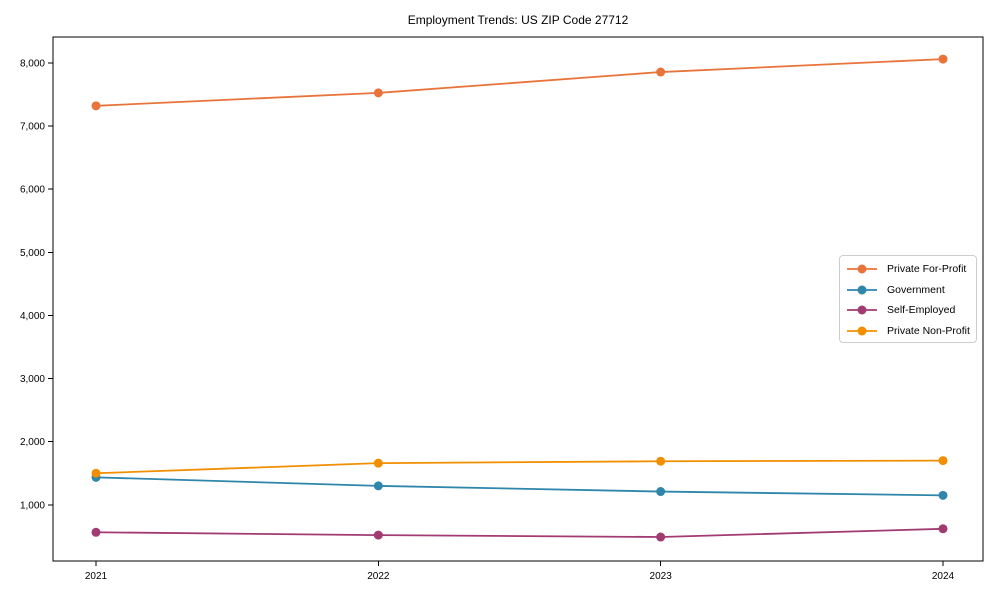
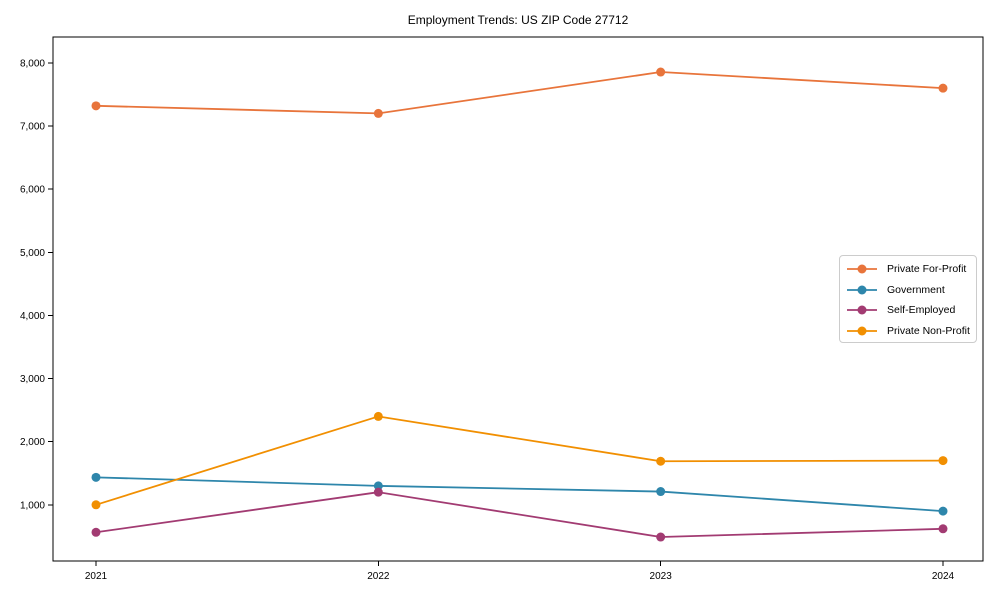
Private Non-Profit/2021: 1500 -> 1000
Private For-Profit/2022: 7500 -> 7200
Self-Employed/2022: 500 -> 1200
Private Non-Profit/2022: 1700 -> 2400
Private For-Profit/2024: 8100 -> 7600
Government/2024: 1200 -> 900
